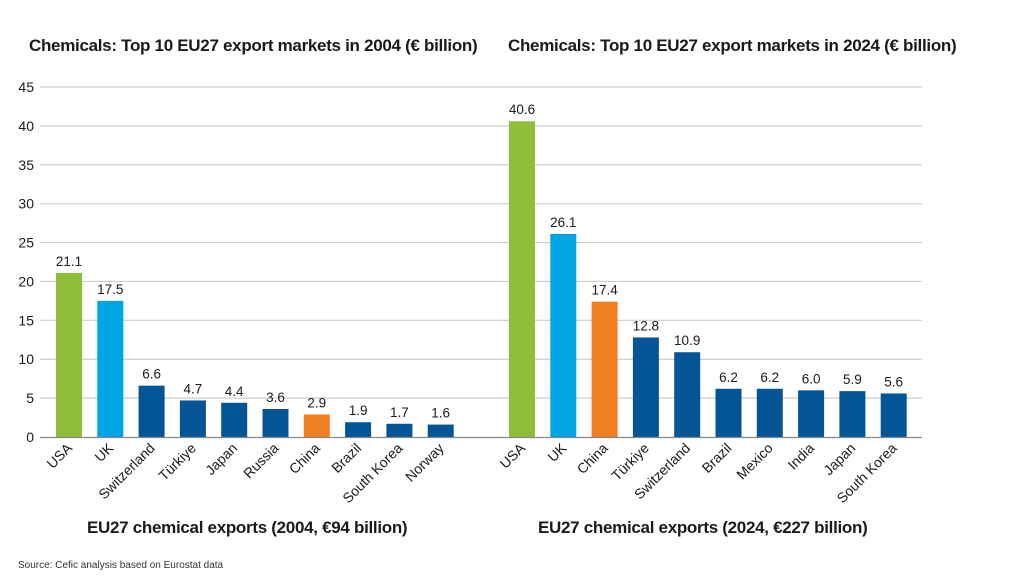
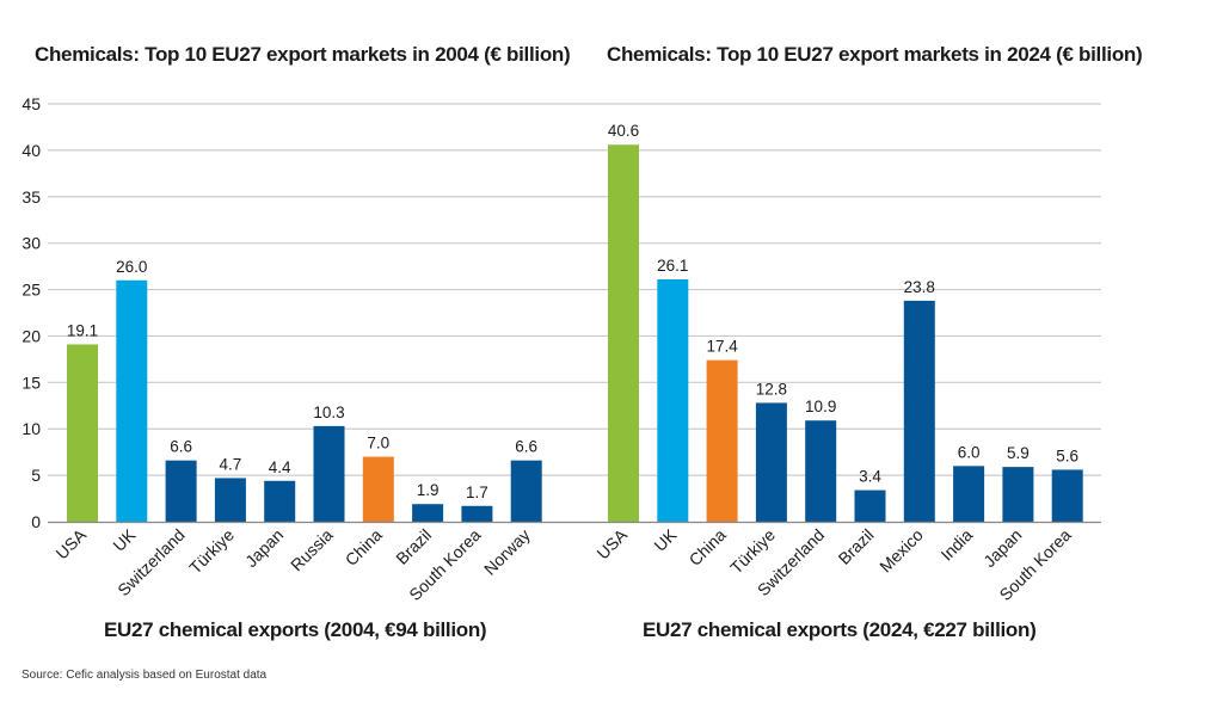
Chemicals: Top 10 EU27 export markets in 2004 (€ billion)/USA: 21.1 -> 19.1
Chemicals: Top 10 EU27 export markets in 2004 (€ billion)/UK: 17.5 -> 26.0
Chemicals: Top 10 EU27 export markets in 2004 (€ billion)/Russia: 3.6 -> 10.3
Chemicals: Top 10 EU27 export markets in 2004 (€ billion)/China: 2.9 -> 7.0
Chemicals: Top 10 EU27 export markets in 2004 (€ billion)/Norway: 1.6 -> 6.6
Chemicals: Top 10 EU27 export markets in 2024 (€ billion)/Brazil: 6.2 -> 3.4
Chemicals: Top 10 EU27 export markets in 2024 (€ billion)/Mexico: 6.2 -> 23.8
